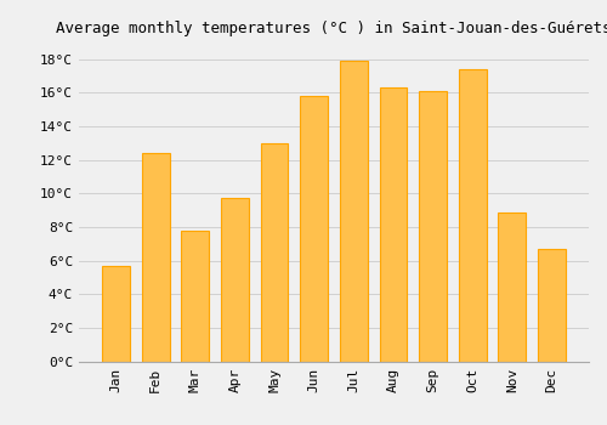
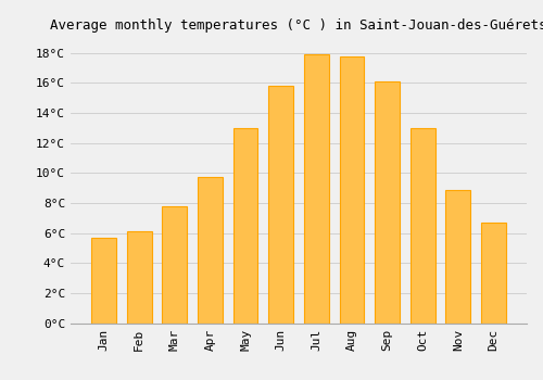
Feb: 12.4°C -> 6.1°C
Aug: 16.3°C -> 17.8°C
Oct: 17.4°C -> 13.0°C
